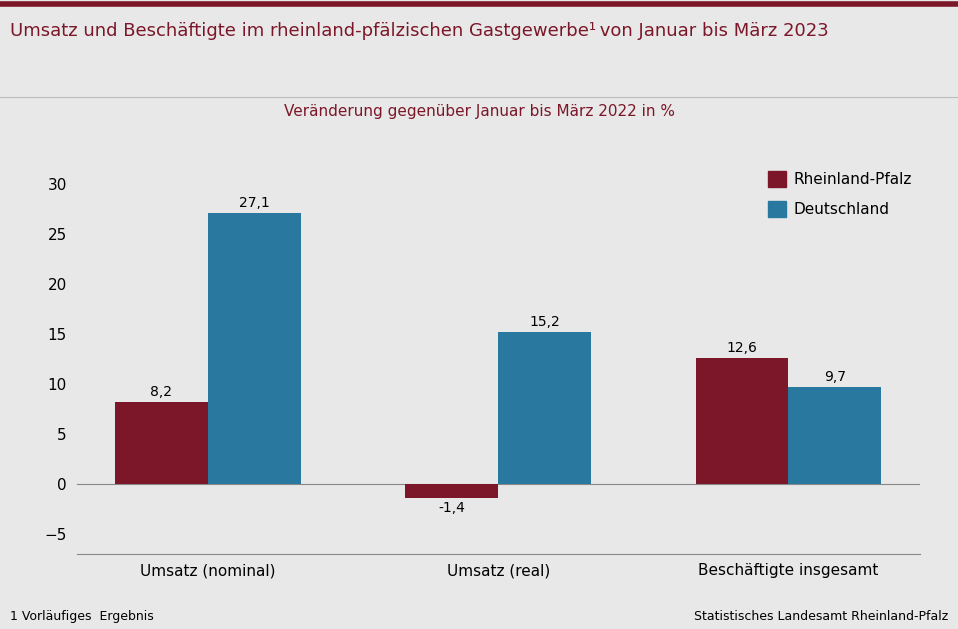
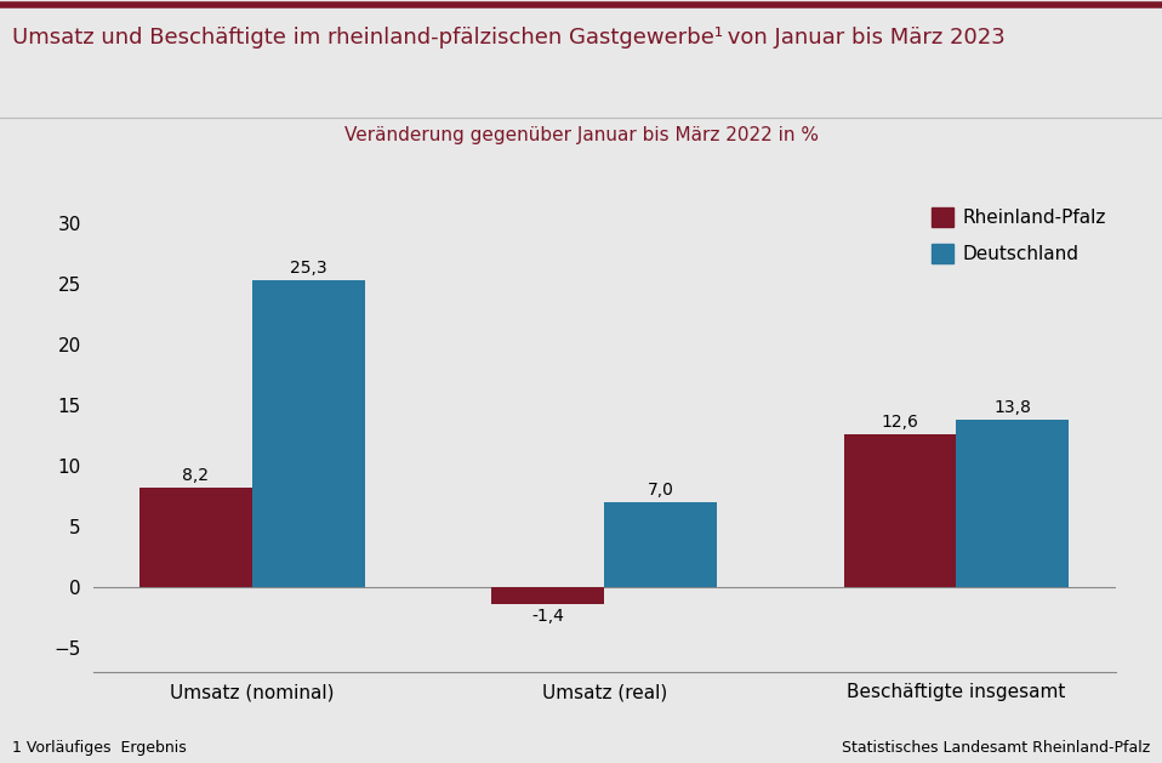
Deutschland/Umsatz (nominal): 27,1 -> 25,3
Deutschland/Umsatz (real): 15,2 -> 7,0
Deutschland/Beschäftigte insgesamt: 9,7 -> 13,8
